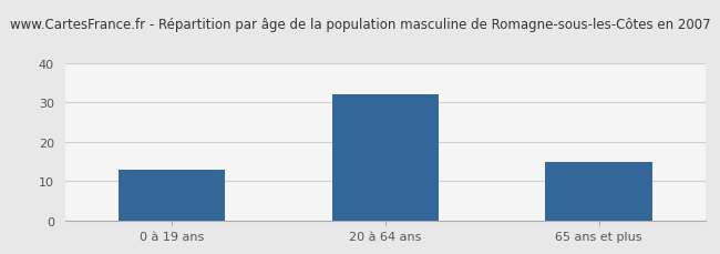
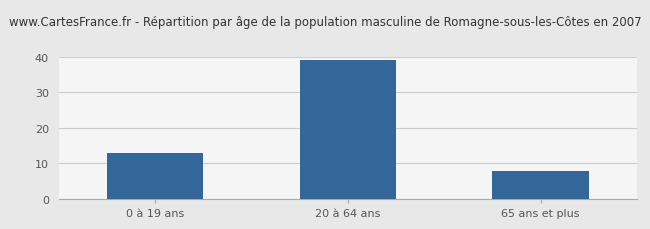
20 à 64 ans: 32 -> 39
65 ans et plus: 15 -> 8
